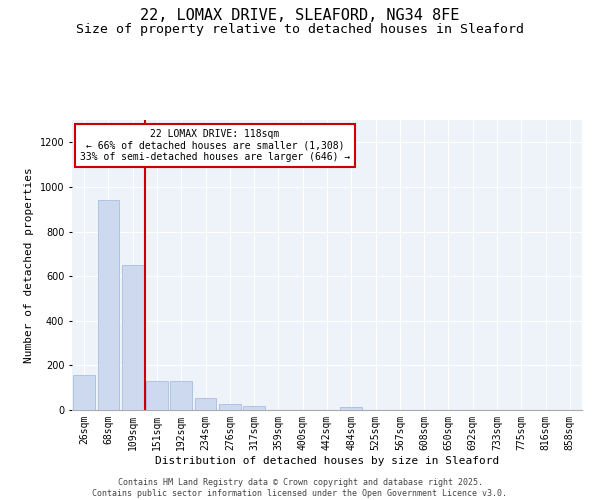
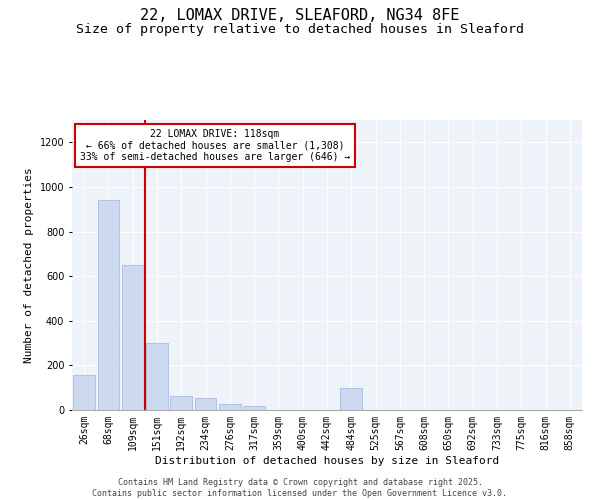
151sqm: 130 -> 300
192sqm: 130 -> 65
484sqm: 15 -> 100
